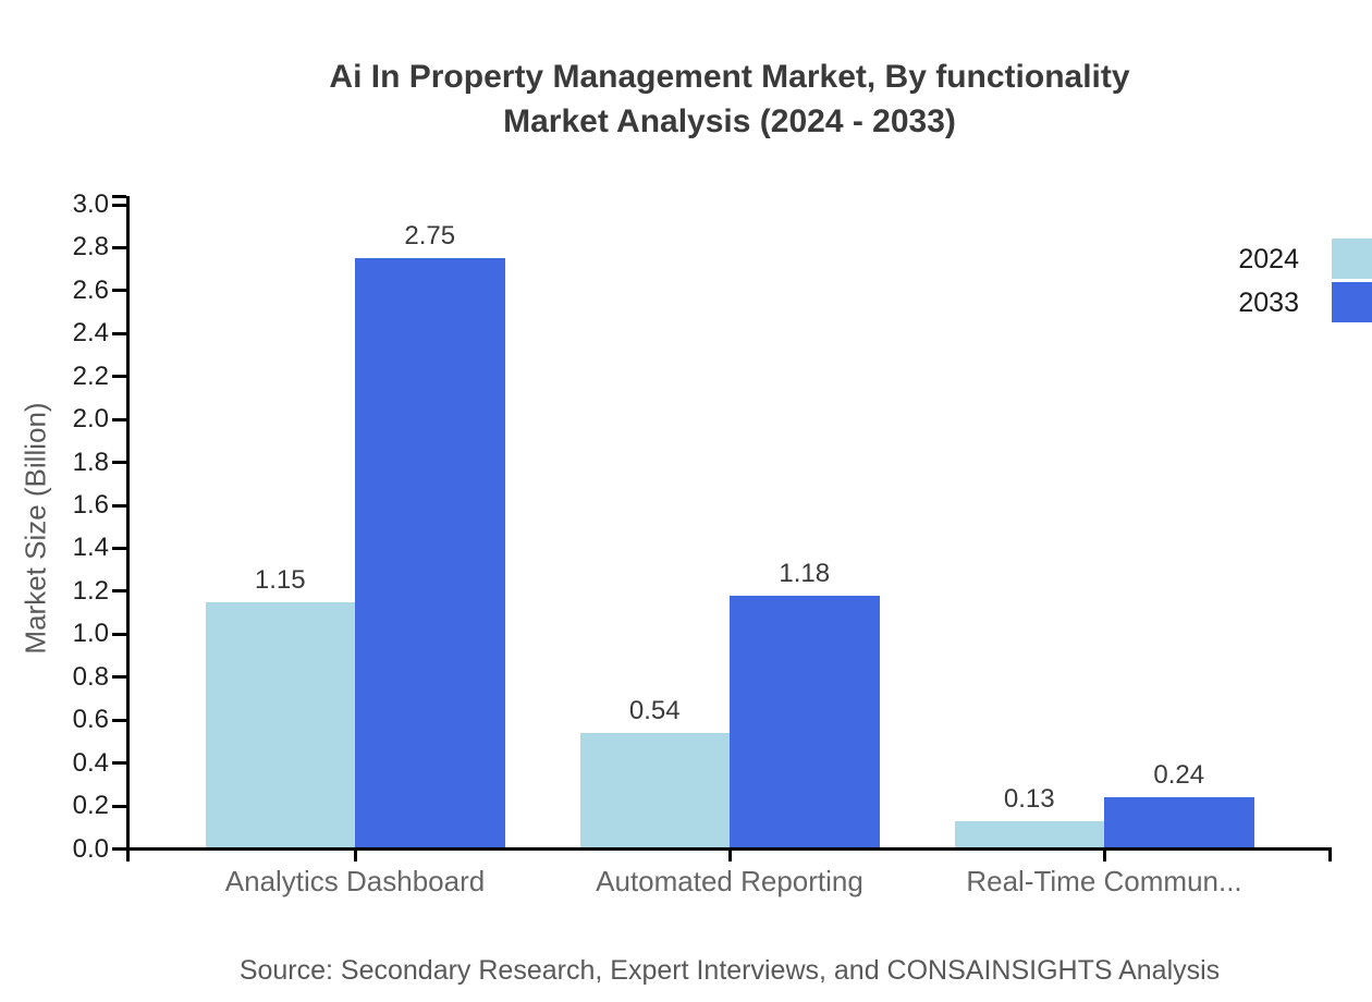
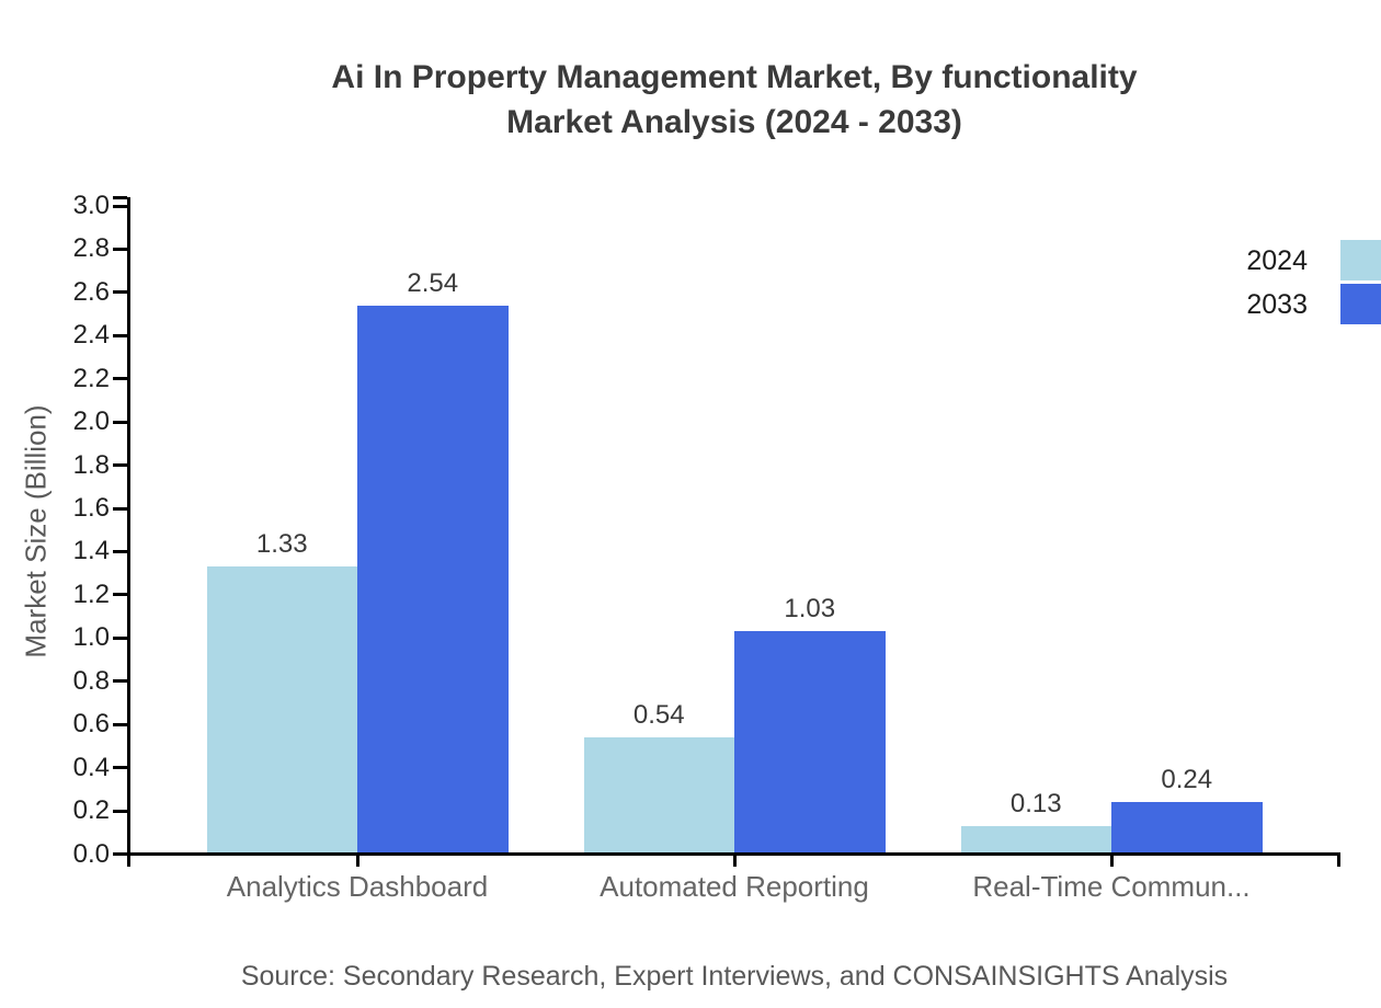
2024/Analytics Dashboard: 1.15 -> 1.33
2033/Analytics Dashboard: 2.75 -> 2.54
2033/Automated Reporting: 1.18 -> 1.03
